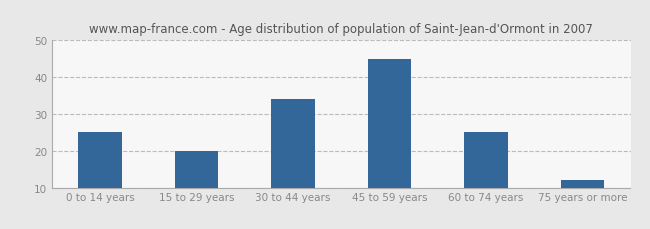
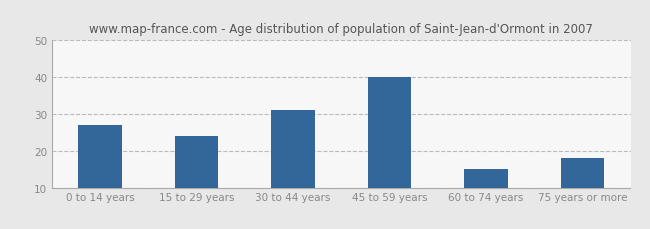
0 to 14 years: 25 -> 27
15 to 29 years: 20 -> 24
30 to 44 years: 34 -> 31
45 to 59 years: 45 -> 40
60 to 74 years: 25 -> 15
75 years or more: 12 -> 18
